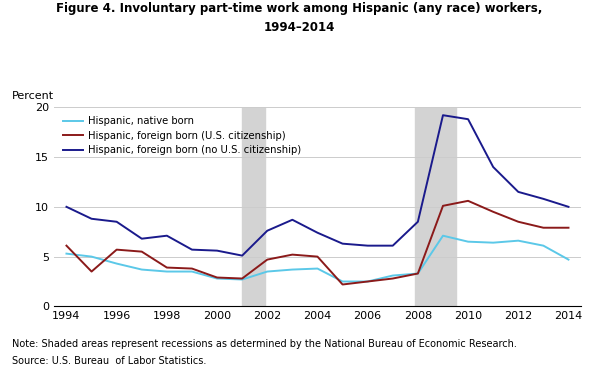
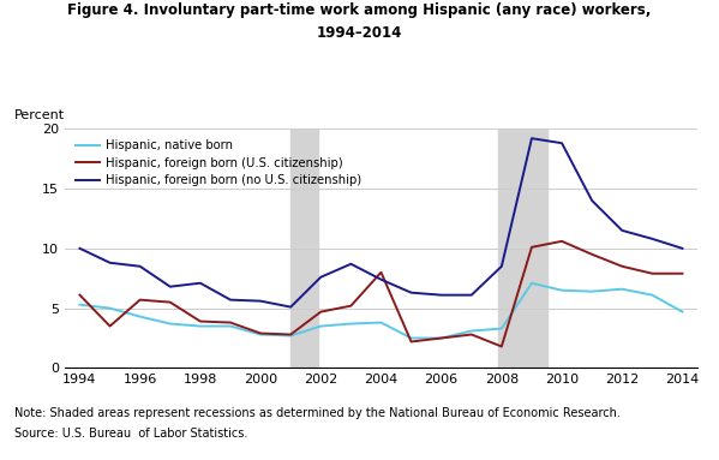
Hispanic, foreign born (U.S. citizenship)/2004: 5.0 -> 8.0
Hispanic, foreign born (U.S. citizenship)/2008: 3.3 -> 1.8
